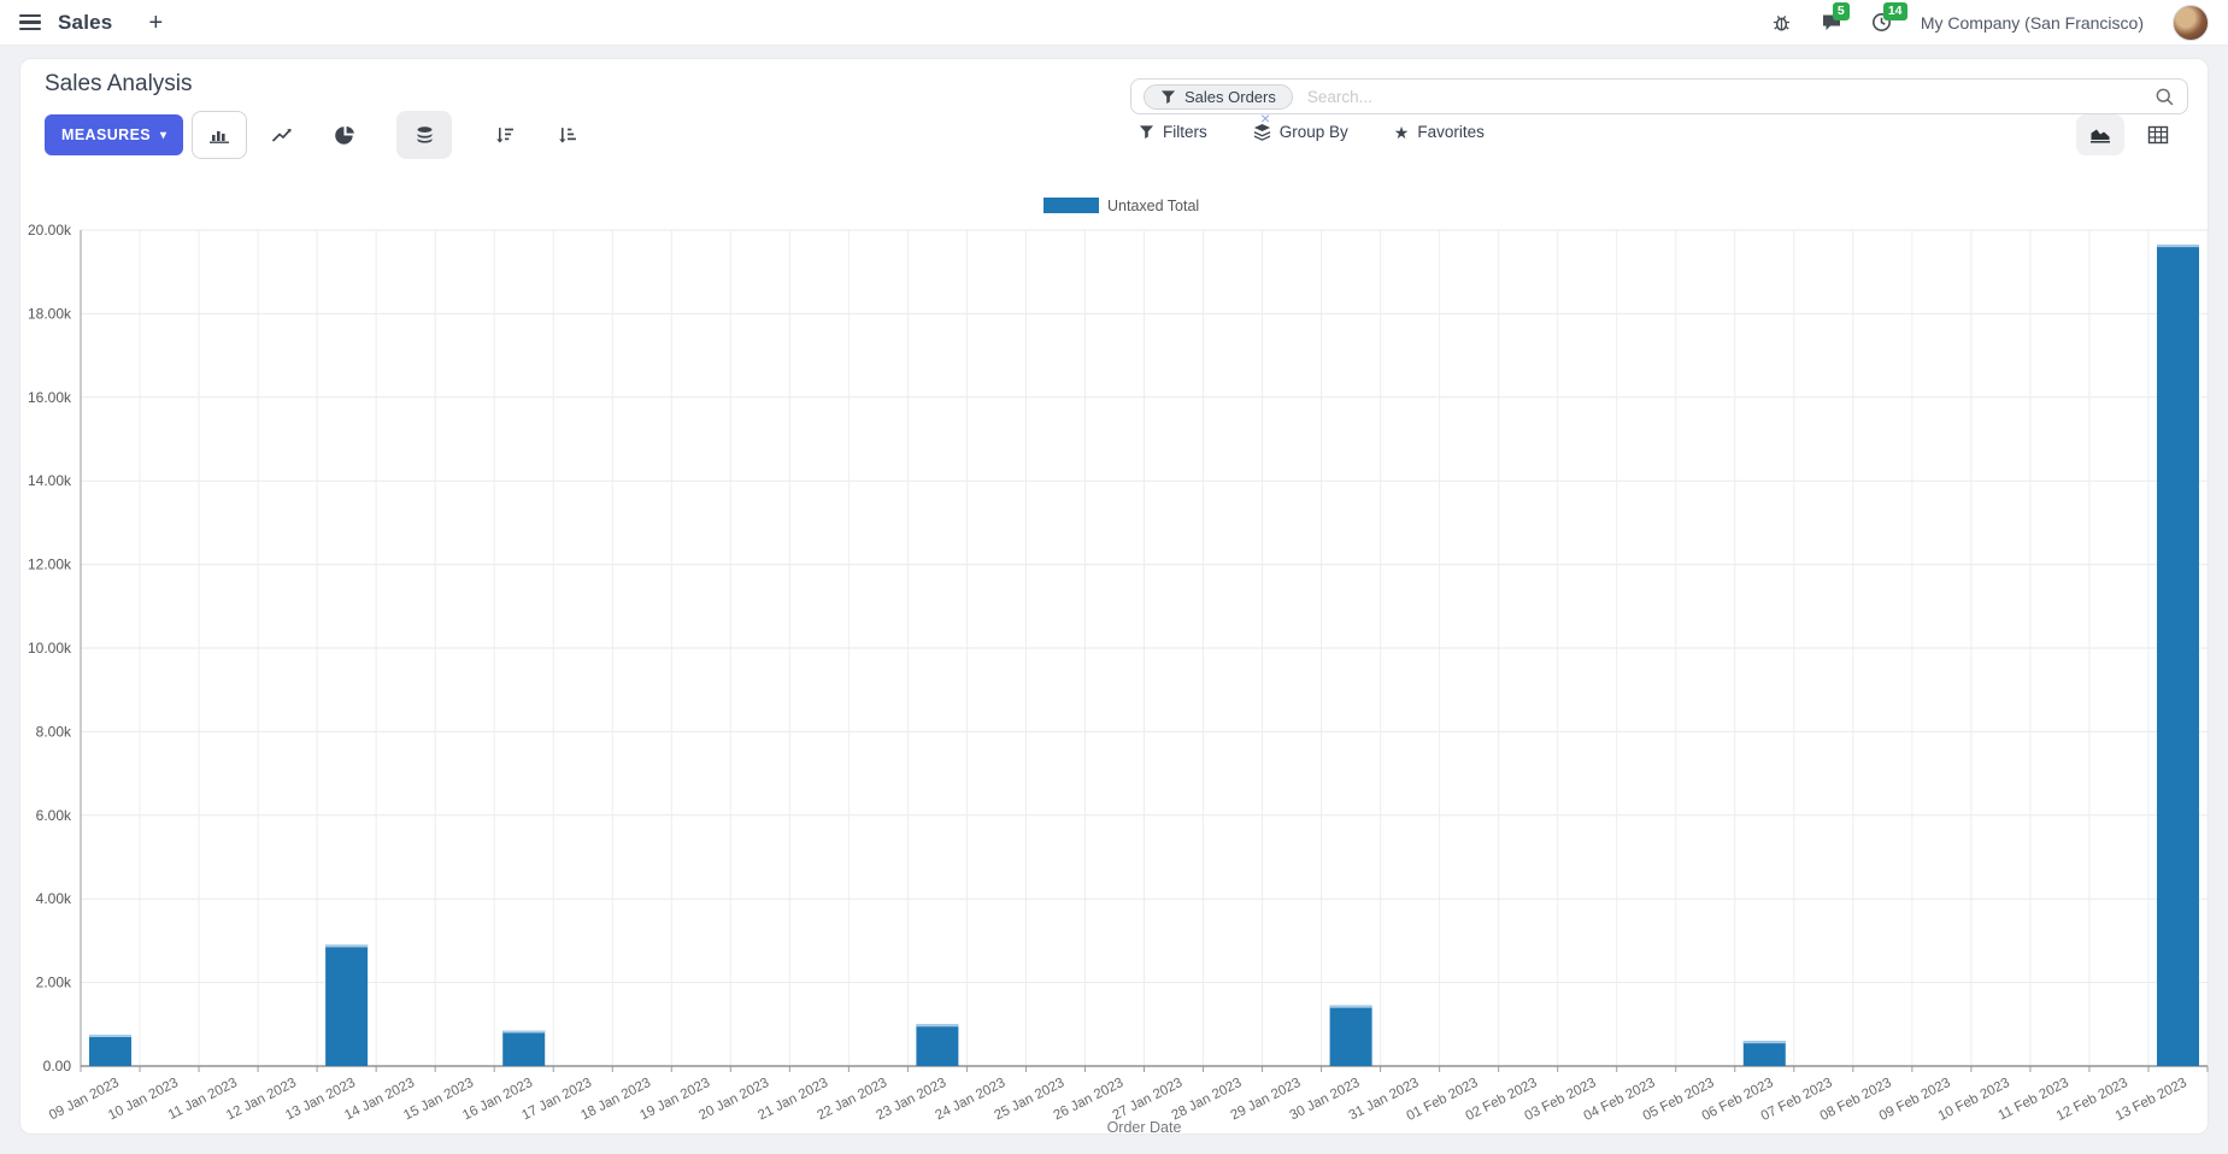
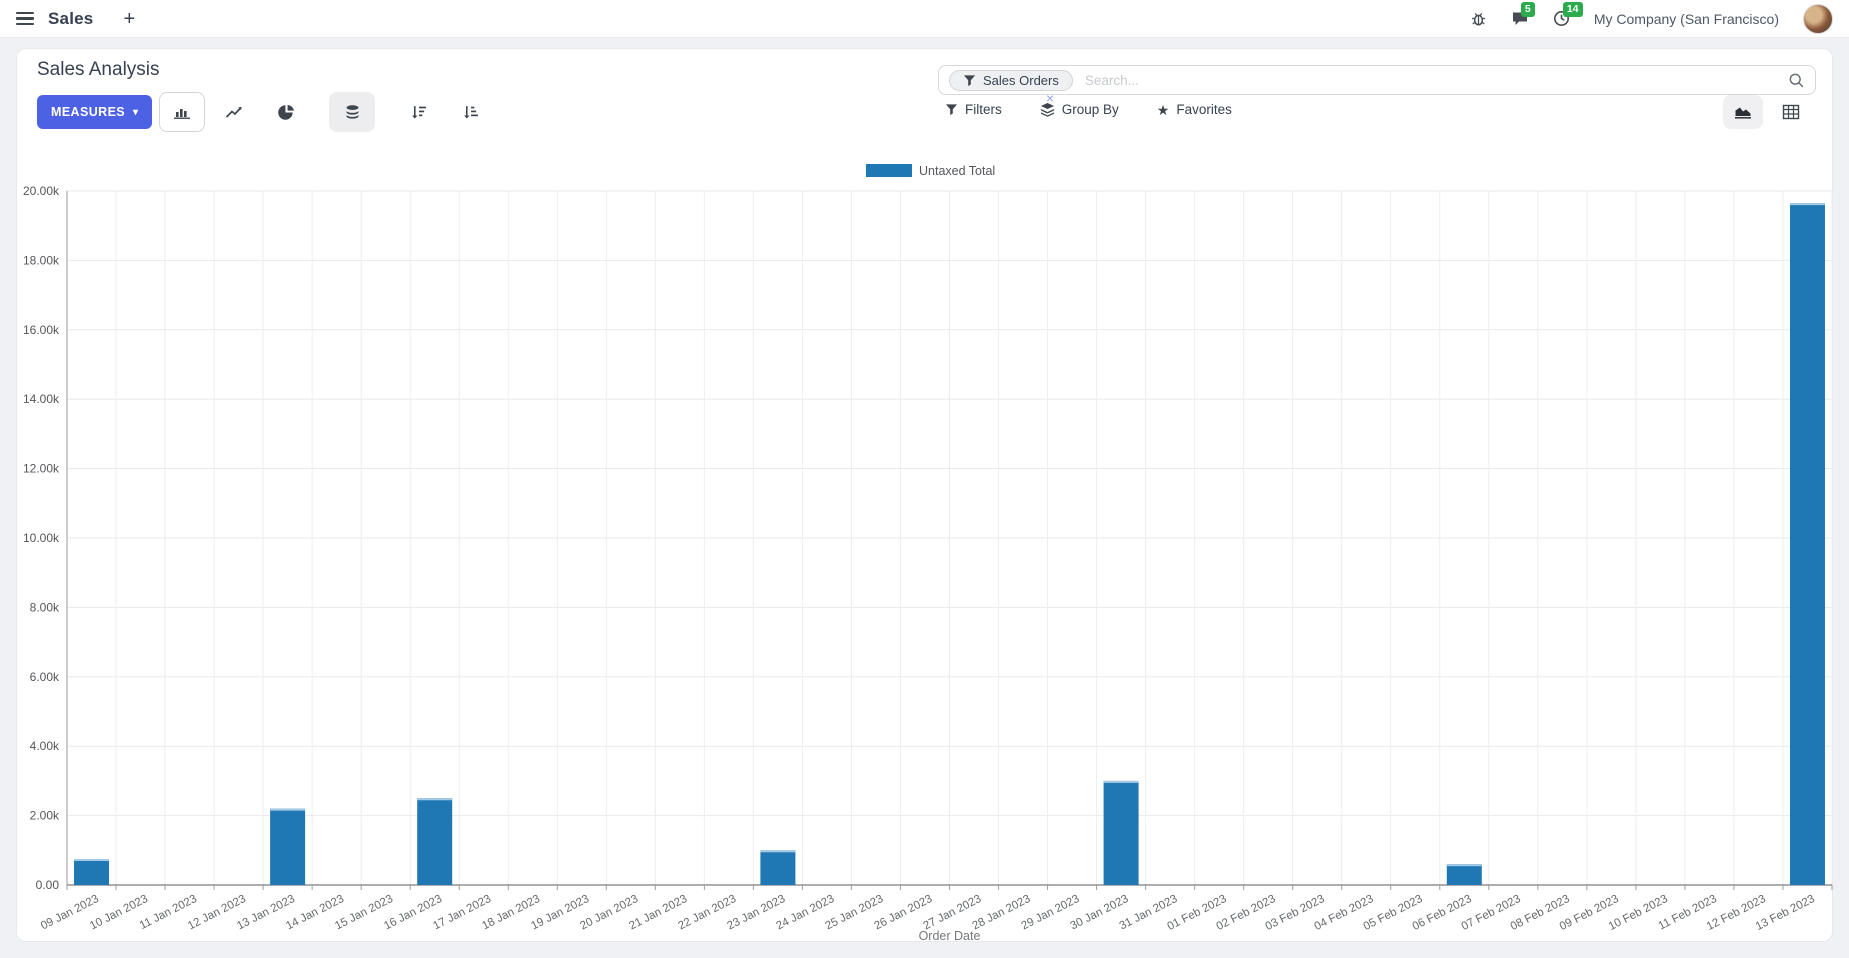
13 Jan 2023: 2.9k -> 2.2k
16 Jan 2023: 0.8k -> 2.5k
30 Jan 2023: 1.4k -> 3.0k
